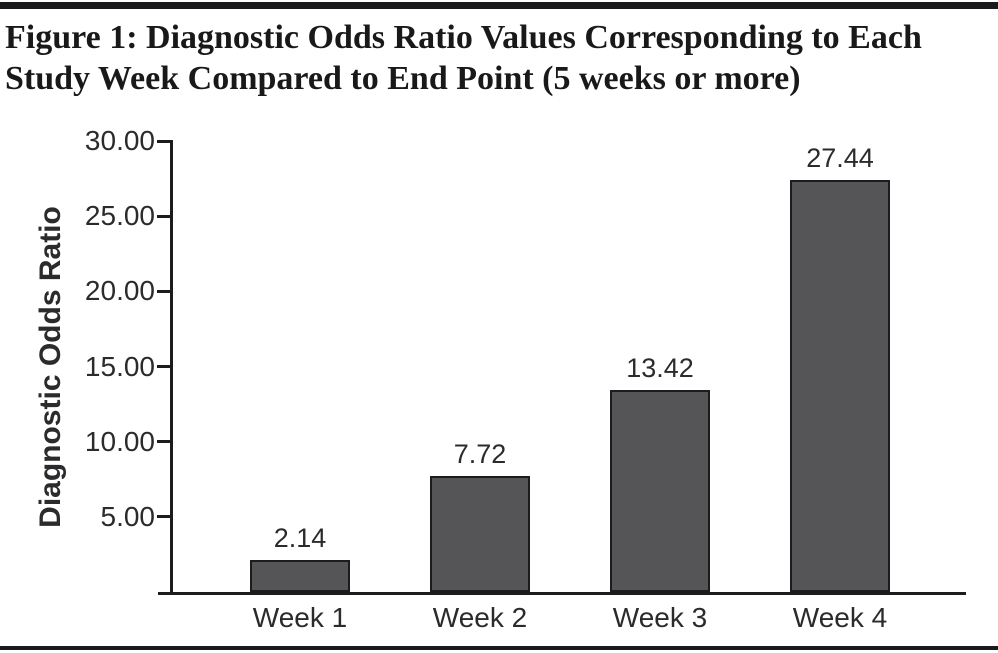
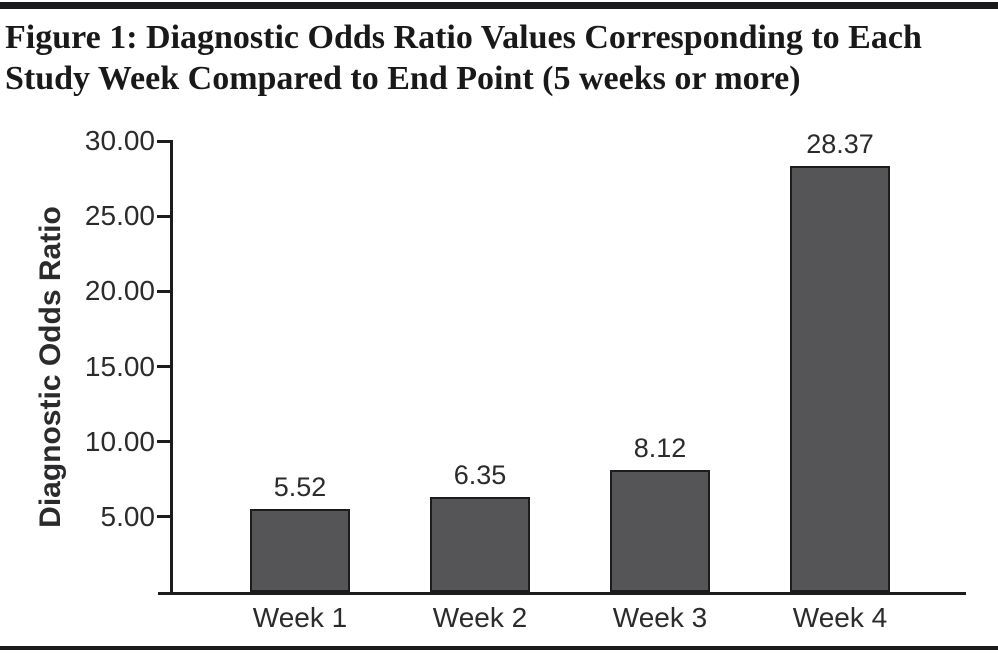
Week 1: 2.14 -> 5.52
Week 2: 7.72 -> 6.35
Week 3: 13.42 -> 8.12
Week 4: 27.44 -> 28.37
